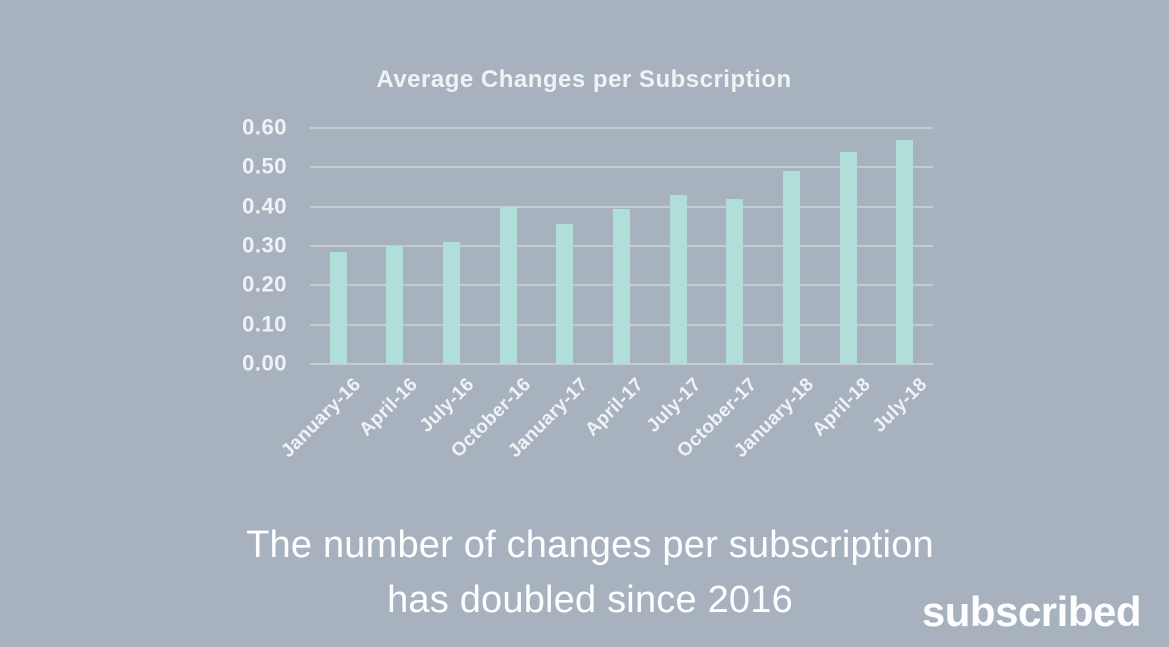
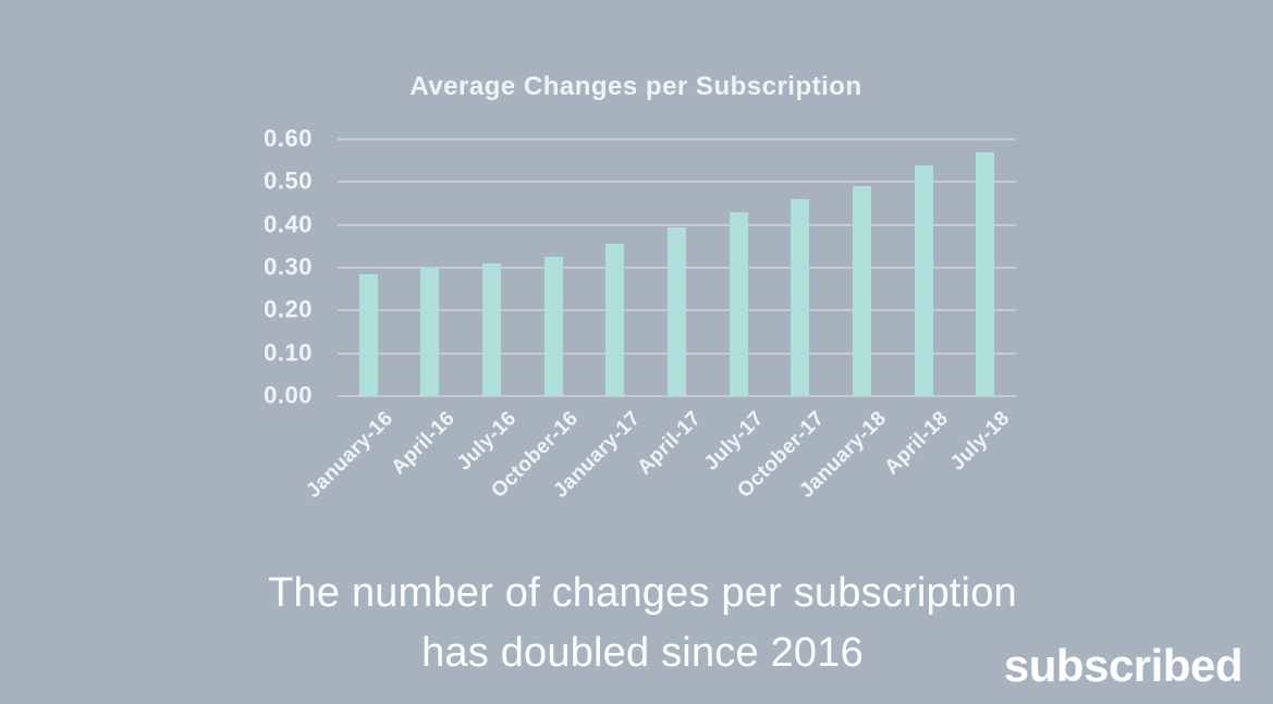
October-16: 0.40 -> 0.33
October-17: 0.42 -> 0.46
